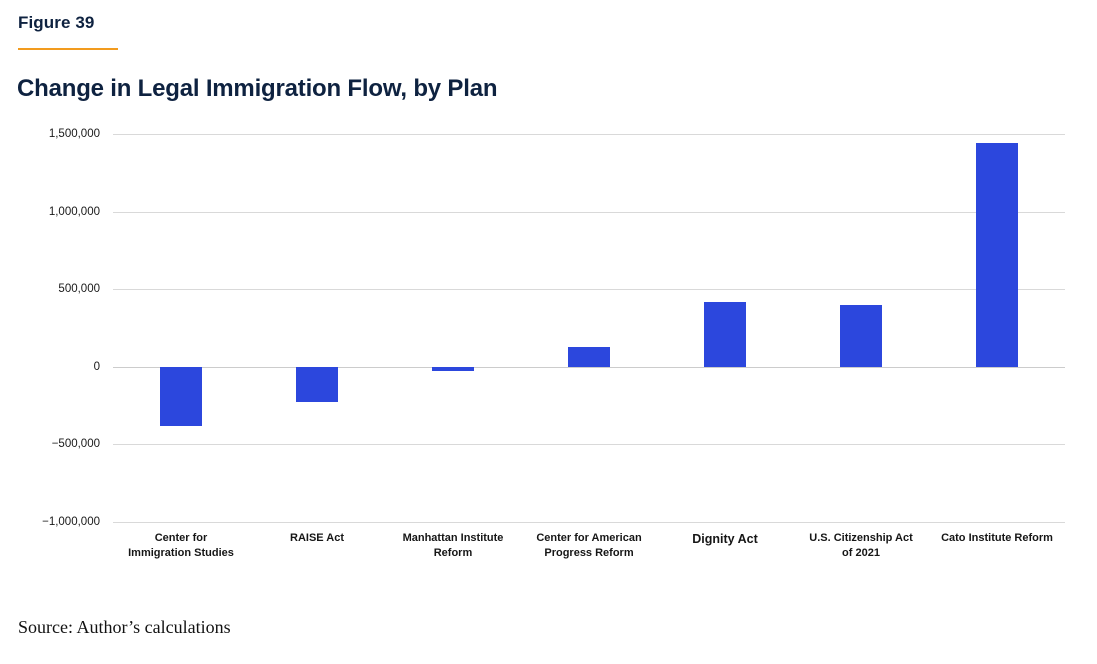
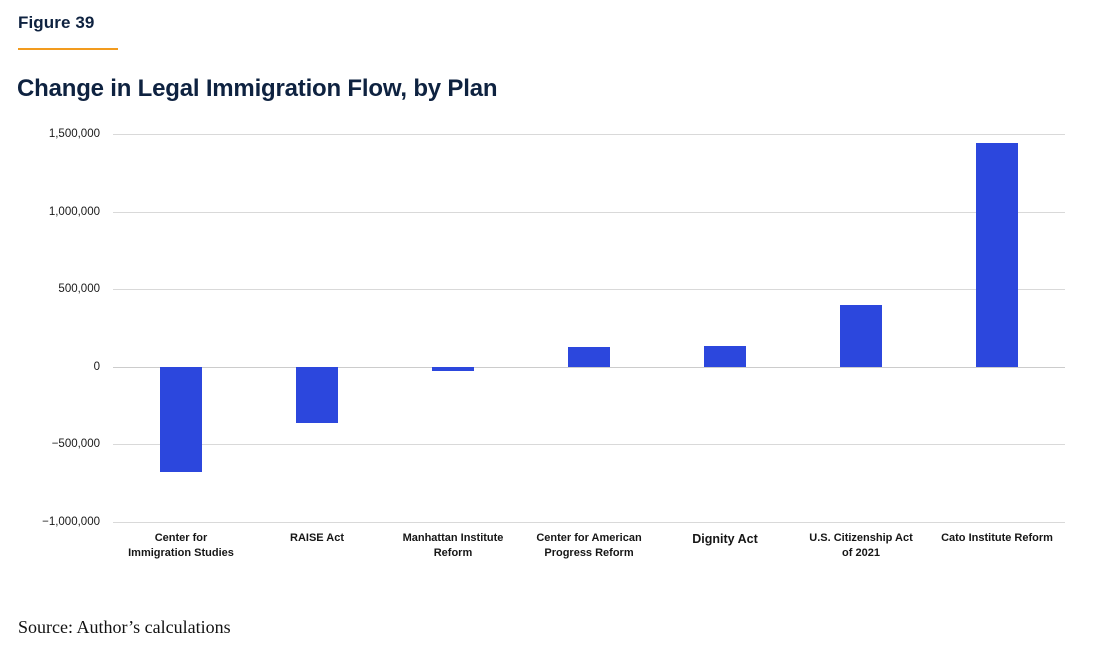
Center for Immigration Studies: -380000 -> -680000
RAISE Act: -230000 -> -360000
Dignity Act: 420000 -> 140000
